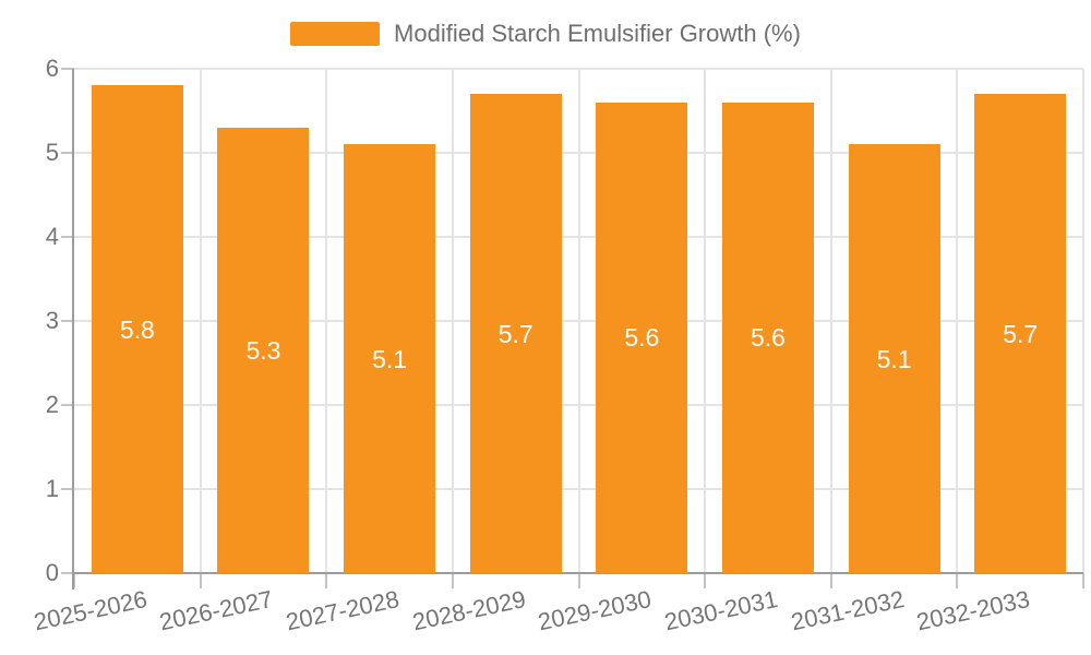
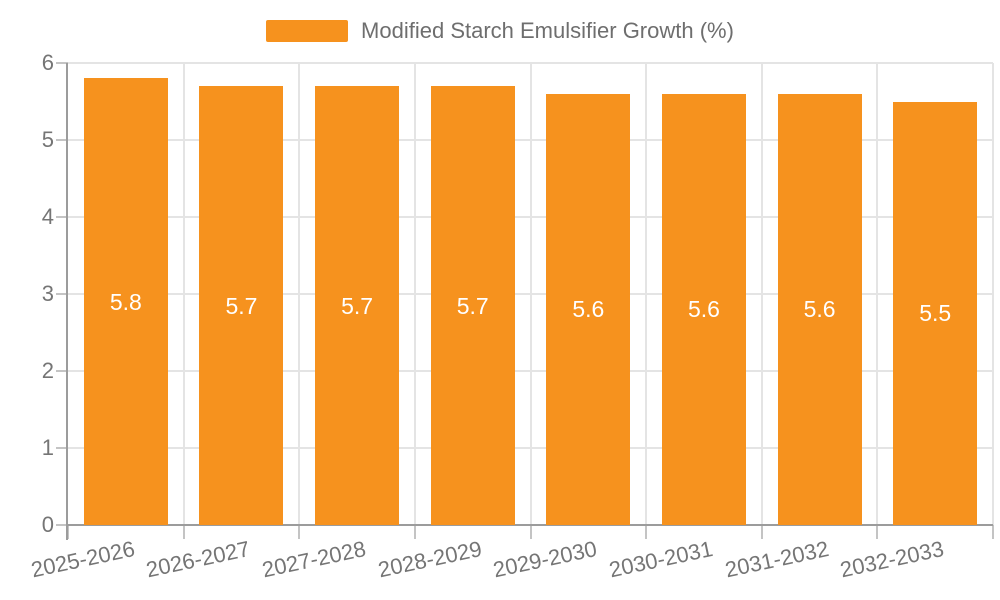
2026-2027: 5.3 -> 5.7
2027-2028: 5.1 -> 5.7
2031-2032: 5.1 -> 5.6
2032-2033: 5.7 -> 5.5
